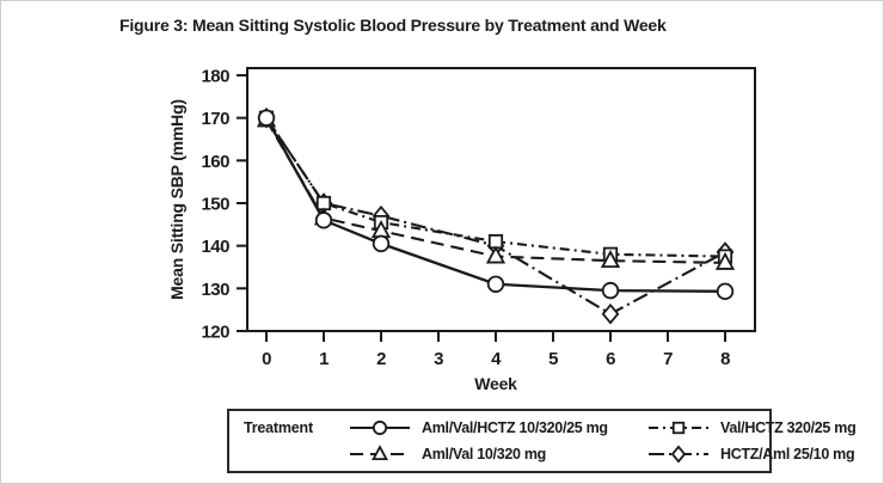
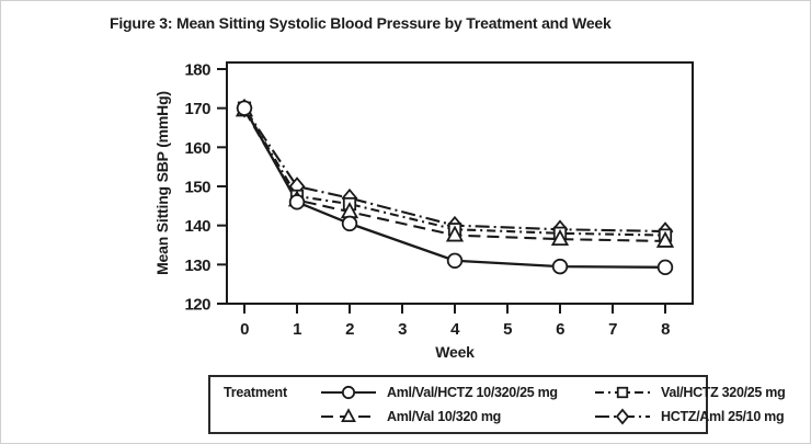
Val/HCTZ 320/25 mg/1: 150 -> 148
Val/HCTZ 320/25 mg/4: 141 -> 139
HCTZ/Aml 25/10 mg/6: 124 -> 139
